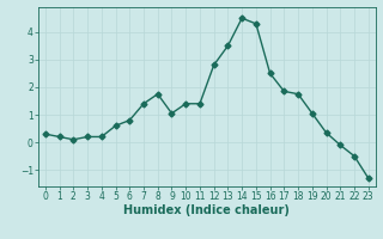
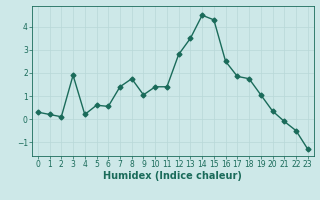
3: 0.20 -> 1.90
6: 0.80 -> 0.55
